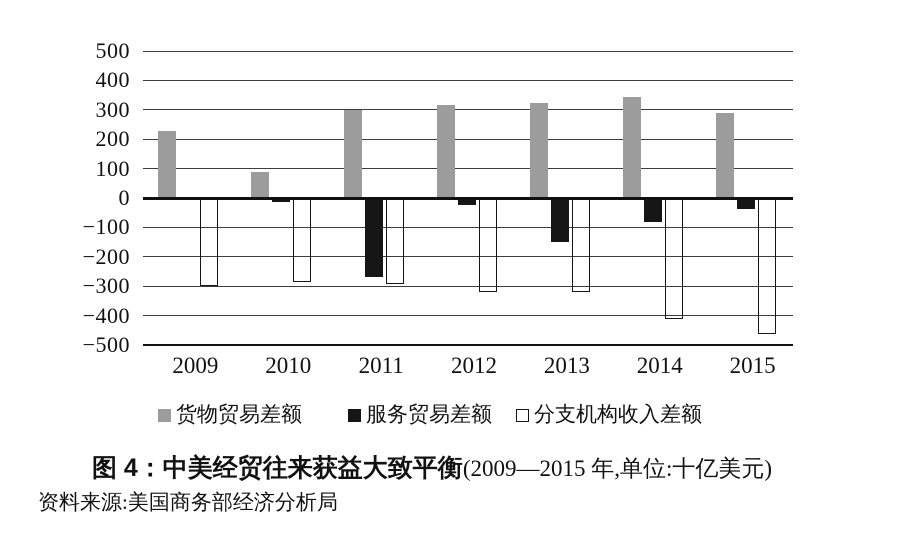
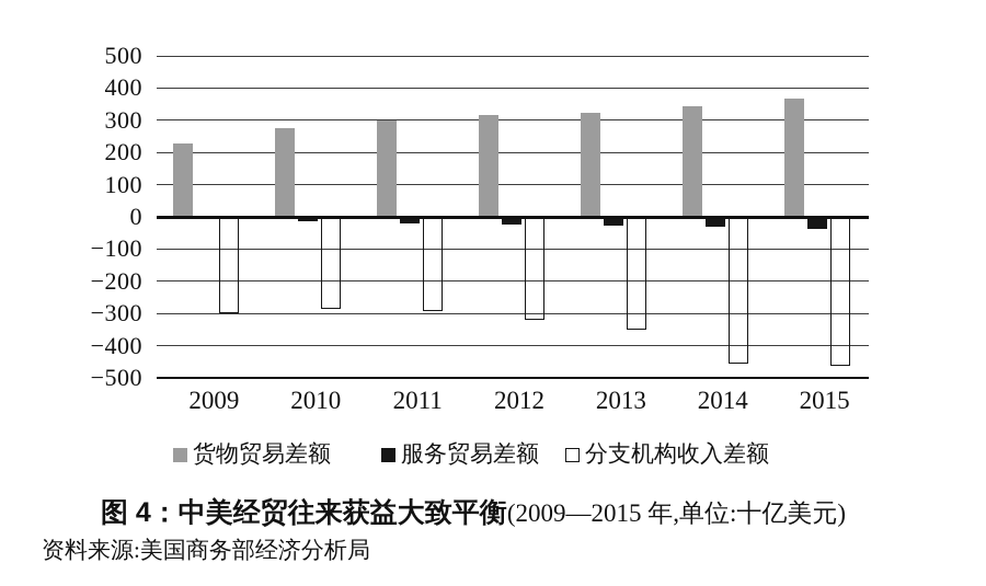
货物贸易差额/2010: 90 -> 280
服务贸易差额/2011: -270 -> -20
服务贸易差额/2013: -150 -> -30
分支机构收入差额/2013: -320 -> -350
服务贸易差额/2014: -80 -> -30
分支机构收入差额/2014: -410 -> -460
货物贸易差额/2015: 290 -> 370
